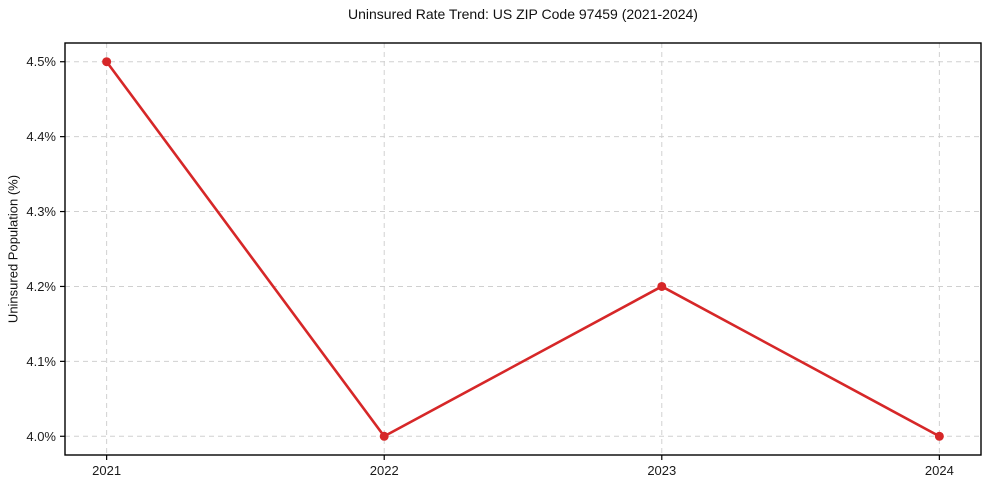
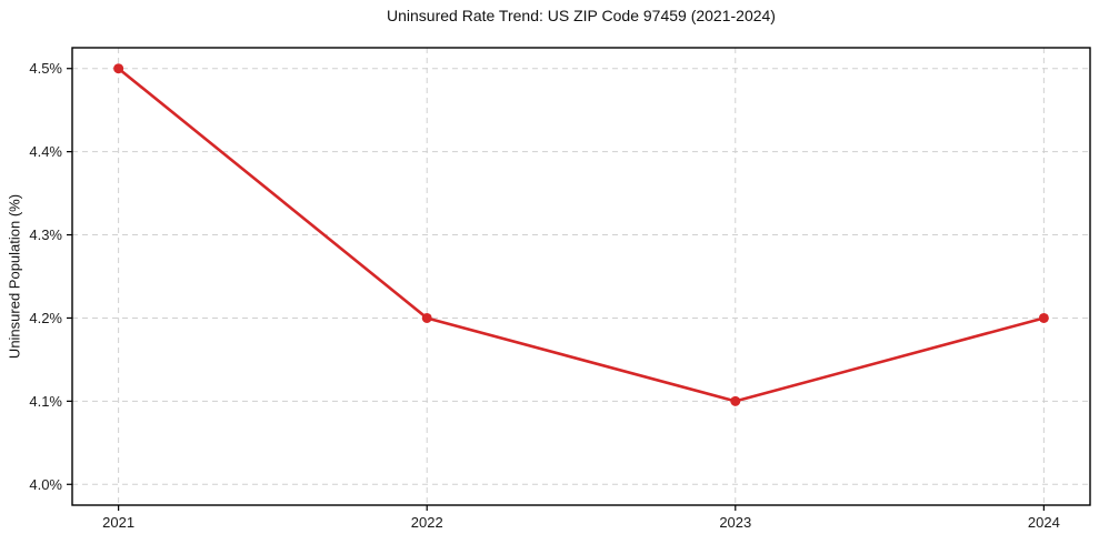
2022: 4.0% -> 4.2%
2023: 4.2% -> 4.1%
2024: 4.0% -> 4.2%
